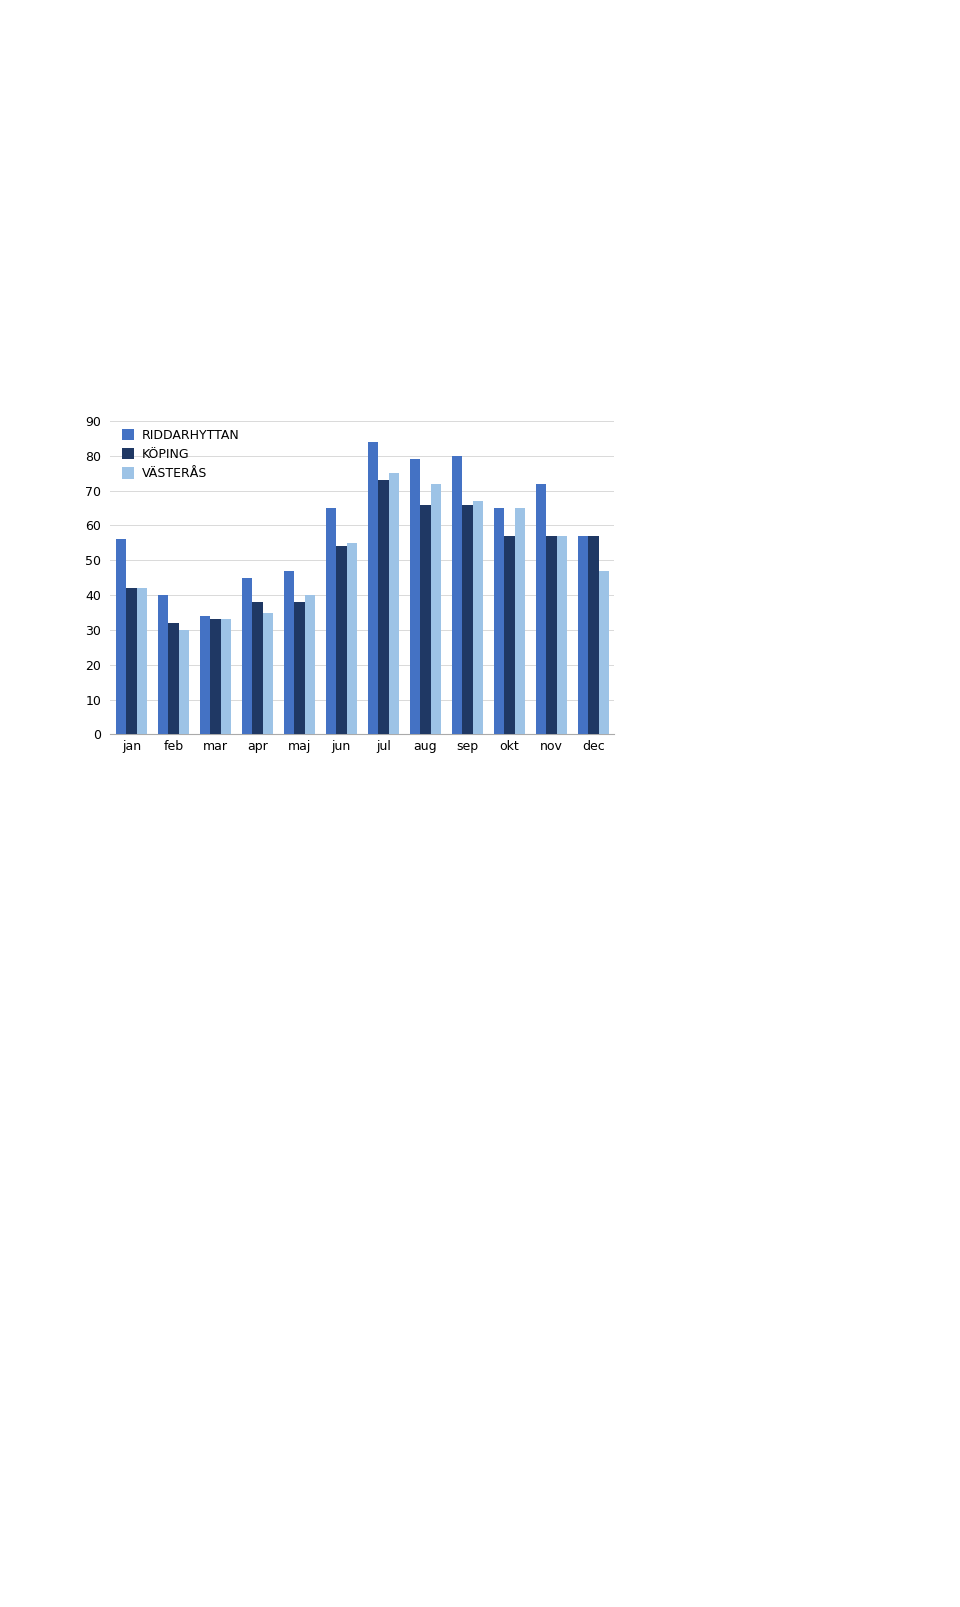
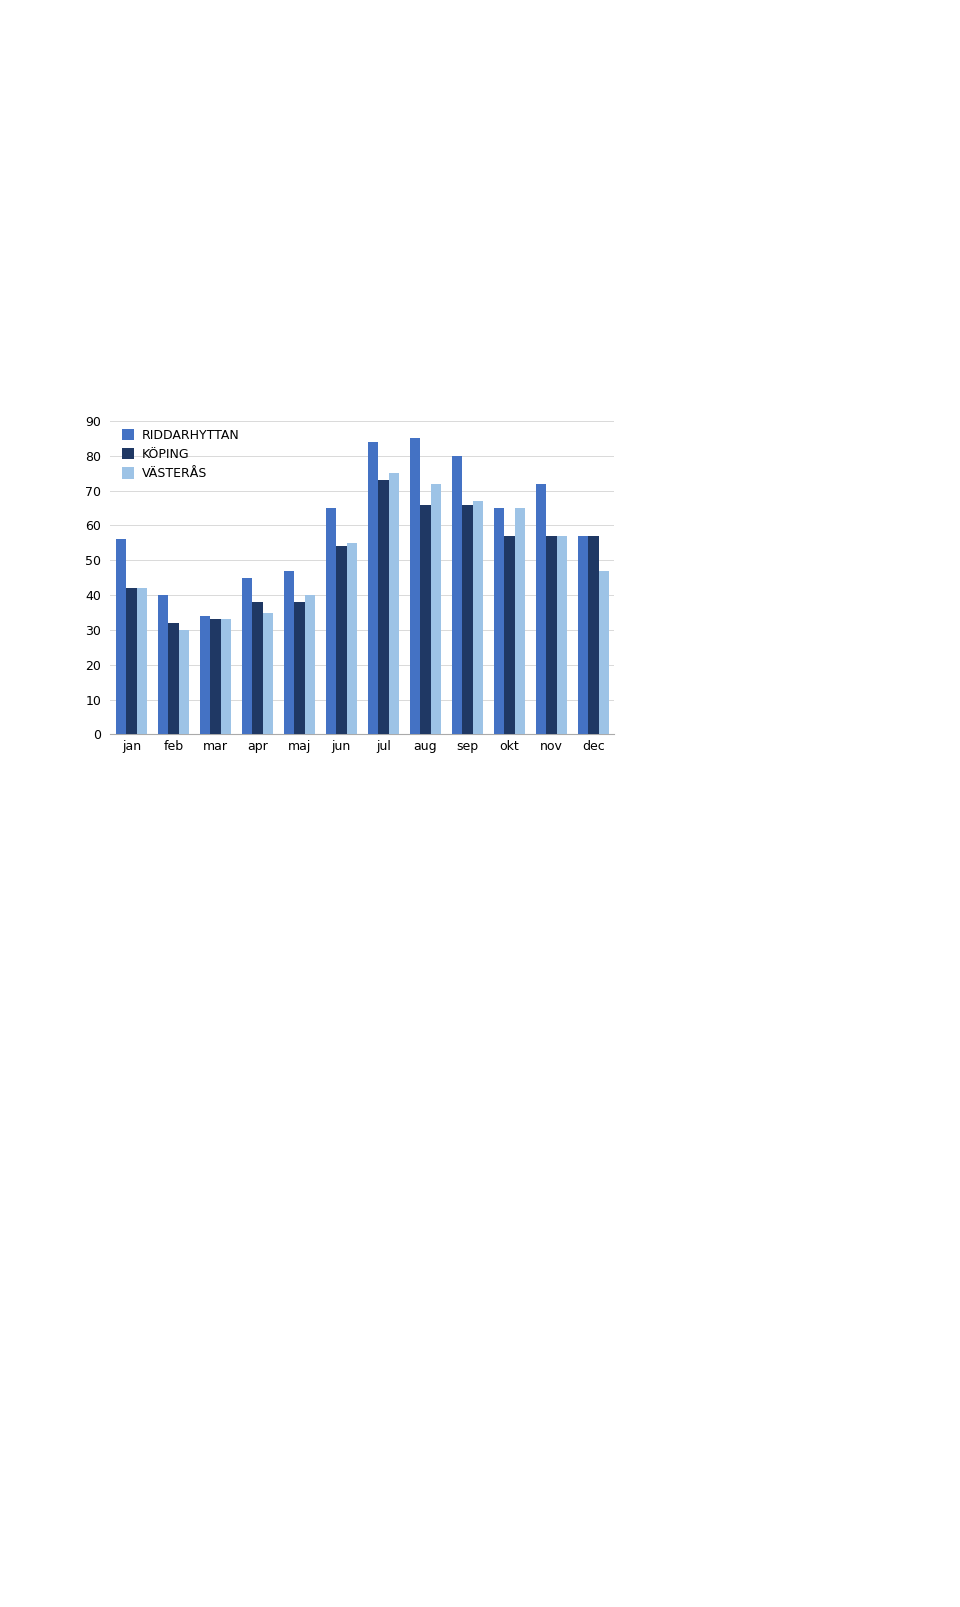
RIDDARHYTTAN/aug: 79 -> 85
